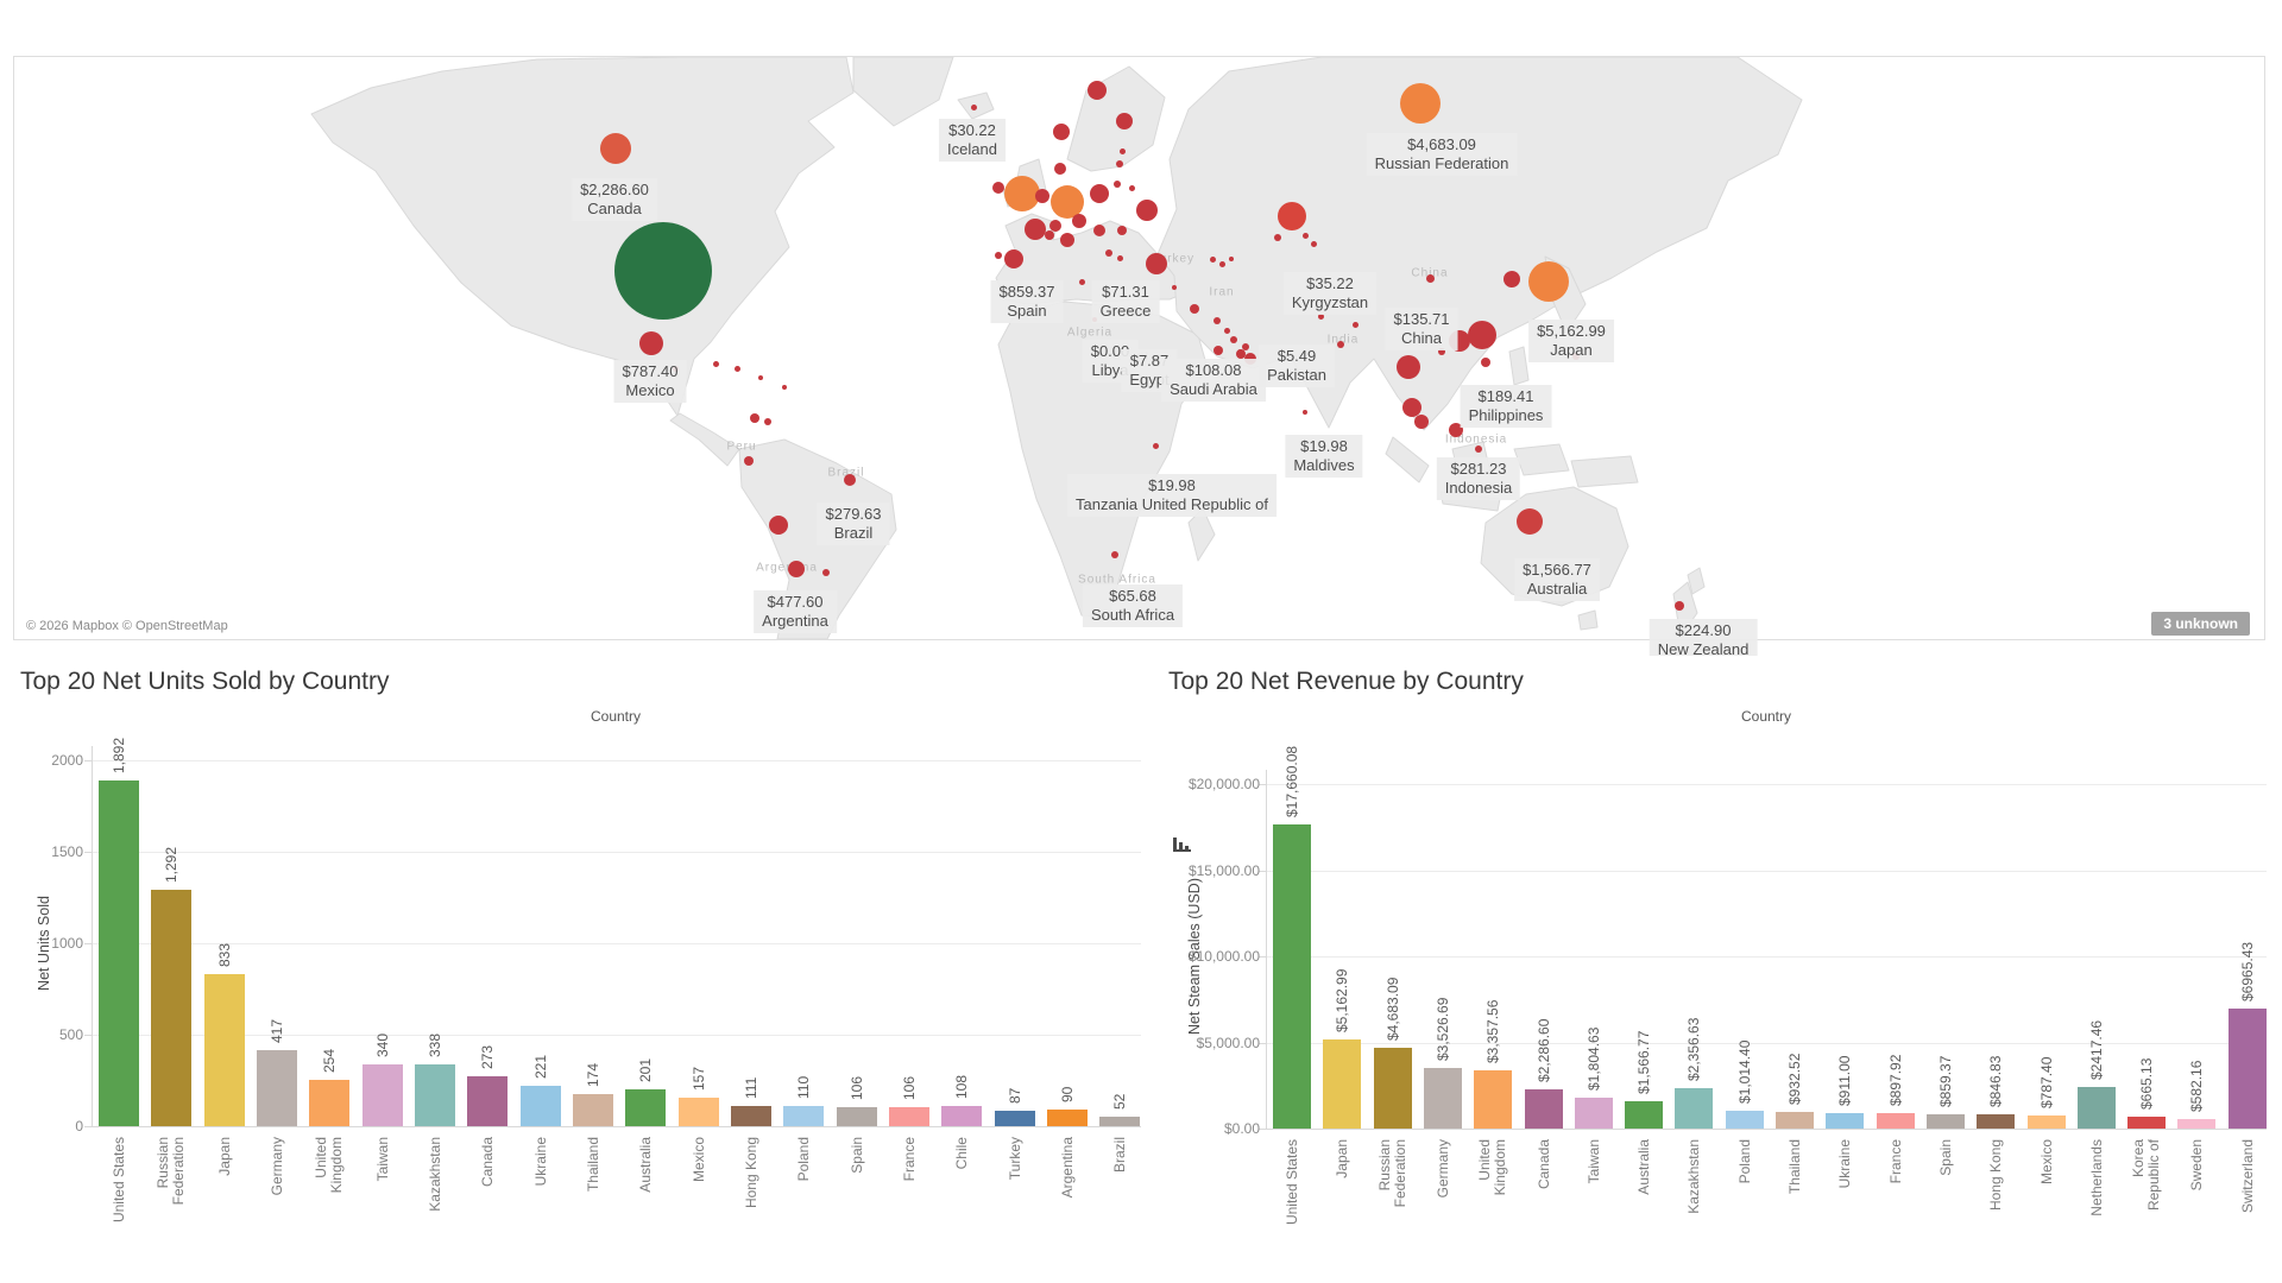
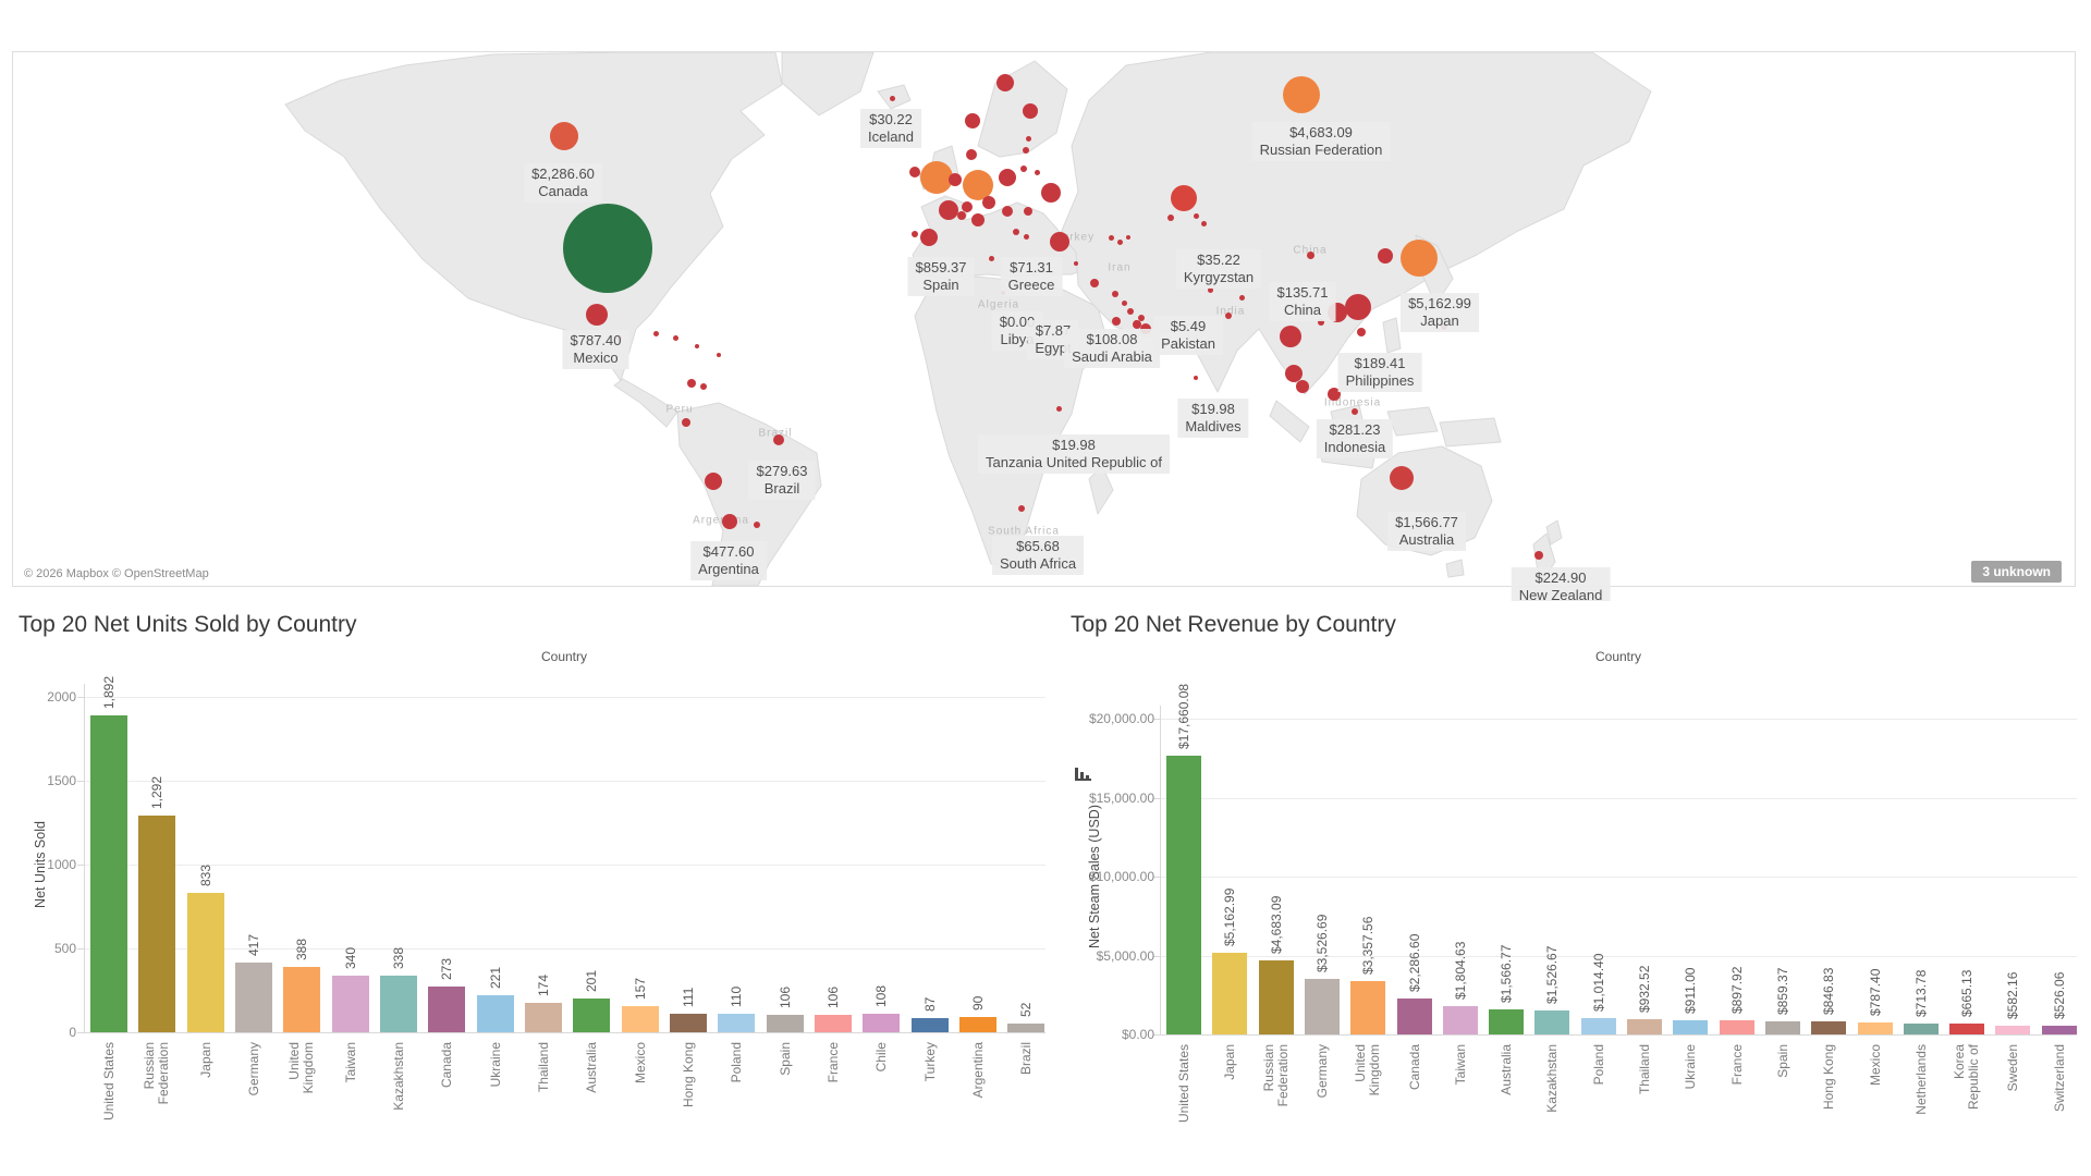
Top 20 Net Units Sold by Country/United Kingdom: 254 -> 388
Top 20 Net Revenue by Country/Kazakhstan: $2,356.63 -> $1,526.67
Top 20 Net Revenue by Country/Netherlands: $2417.46 -> $713.78
Top 20 Net Revenue by Country/Switzerland: $6965.43 -> $526.06
